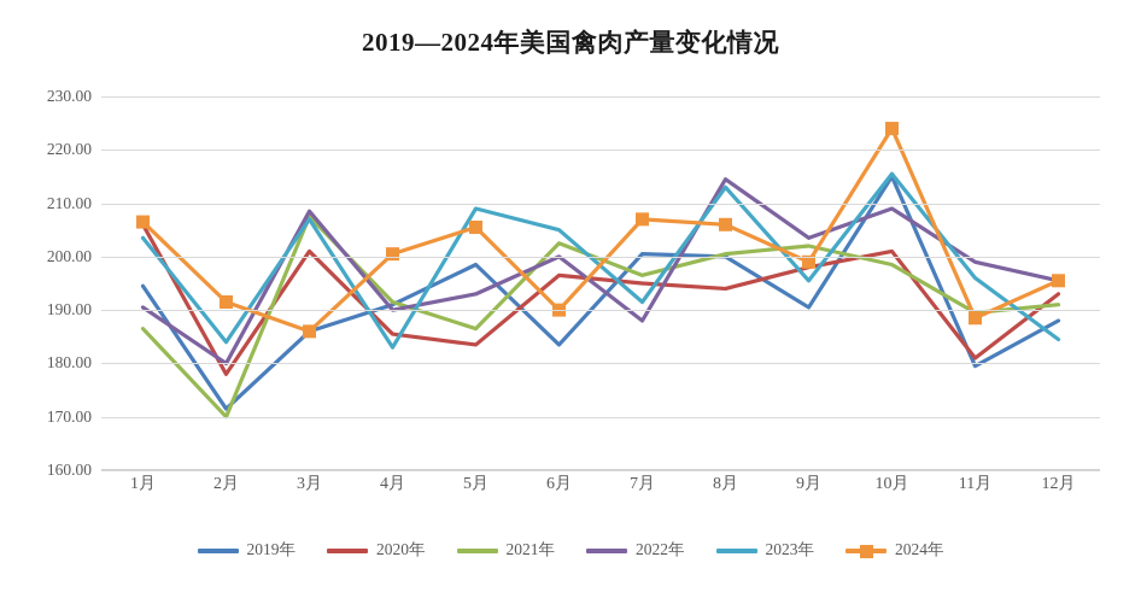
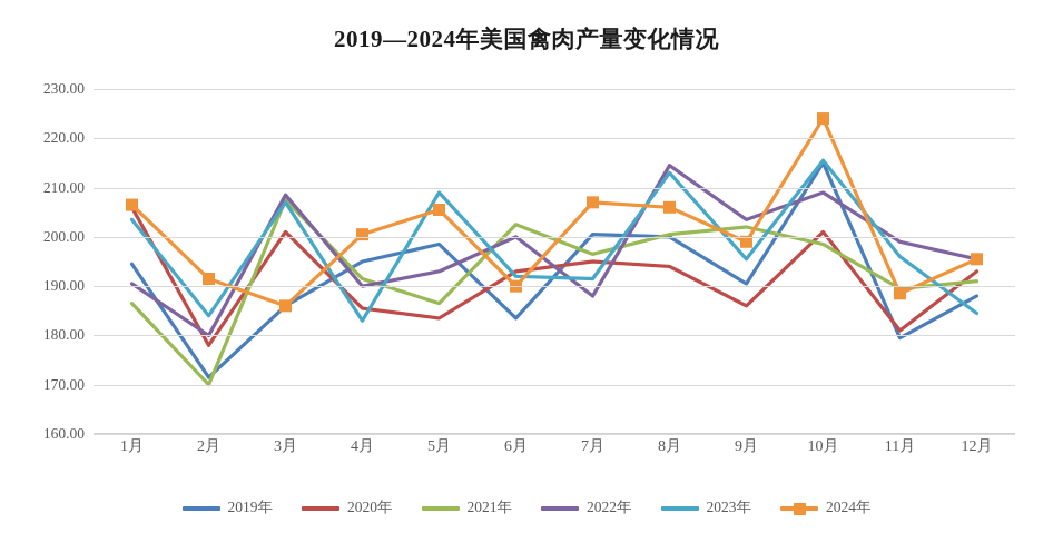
2019年/4月: 191 -> 195
2020年/6月: 196 -> 193
2023年/6月: 205 -> 192
2020年/9月: 198 -> 186
